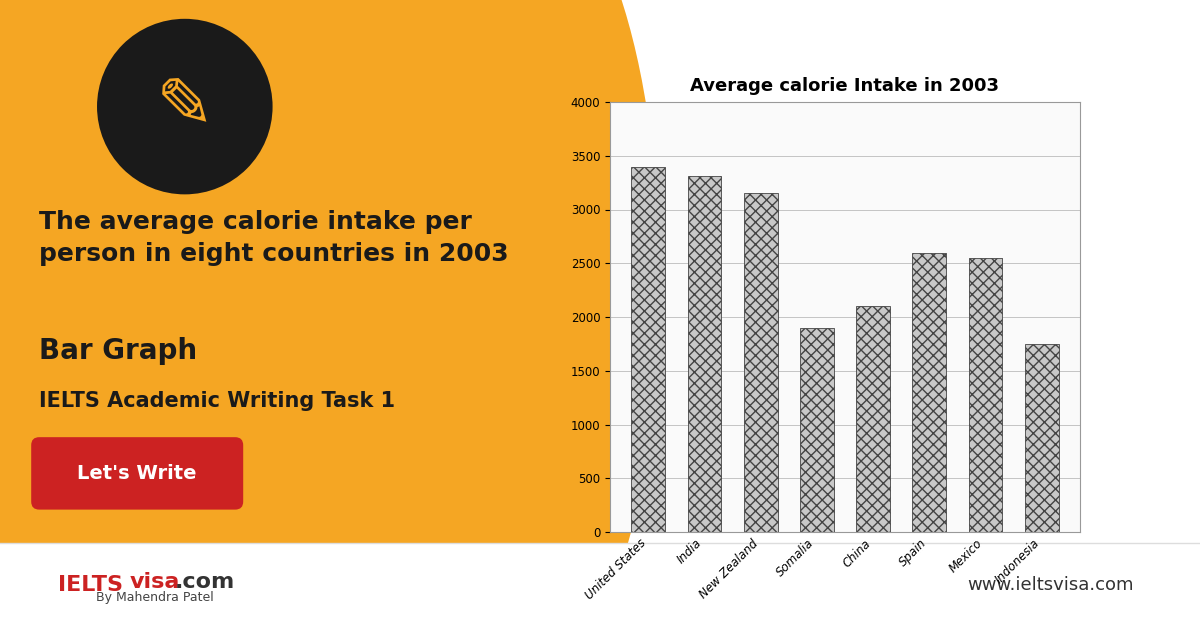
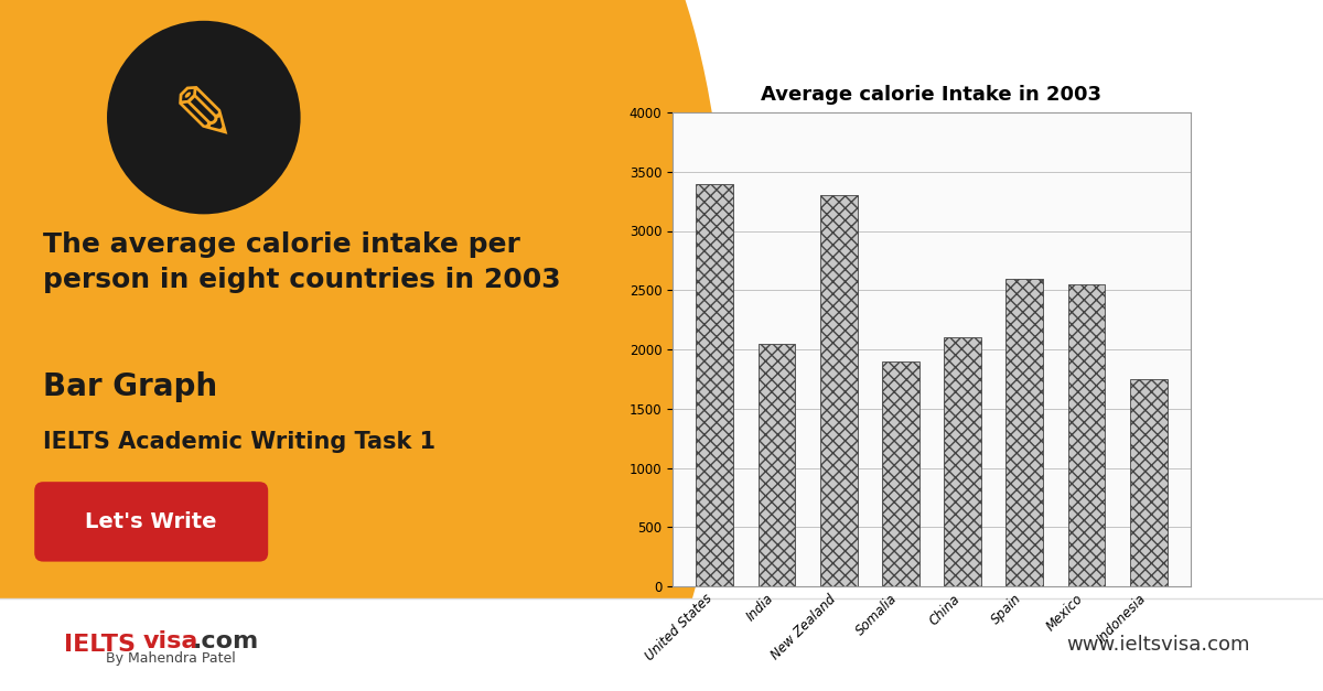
India: 3310 -> 2050
New Zealand: 3150 -> 3300
